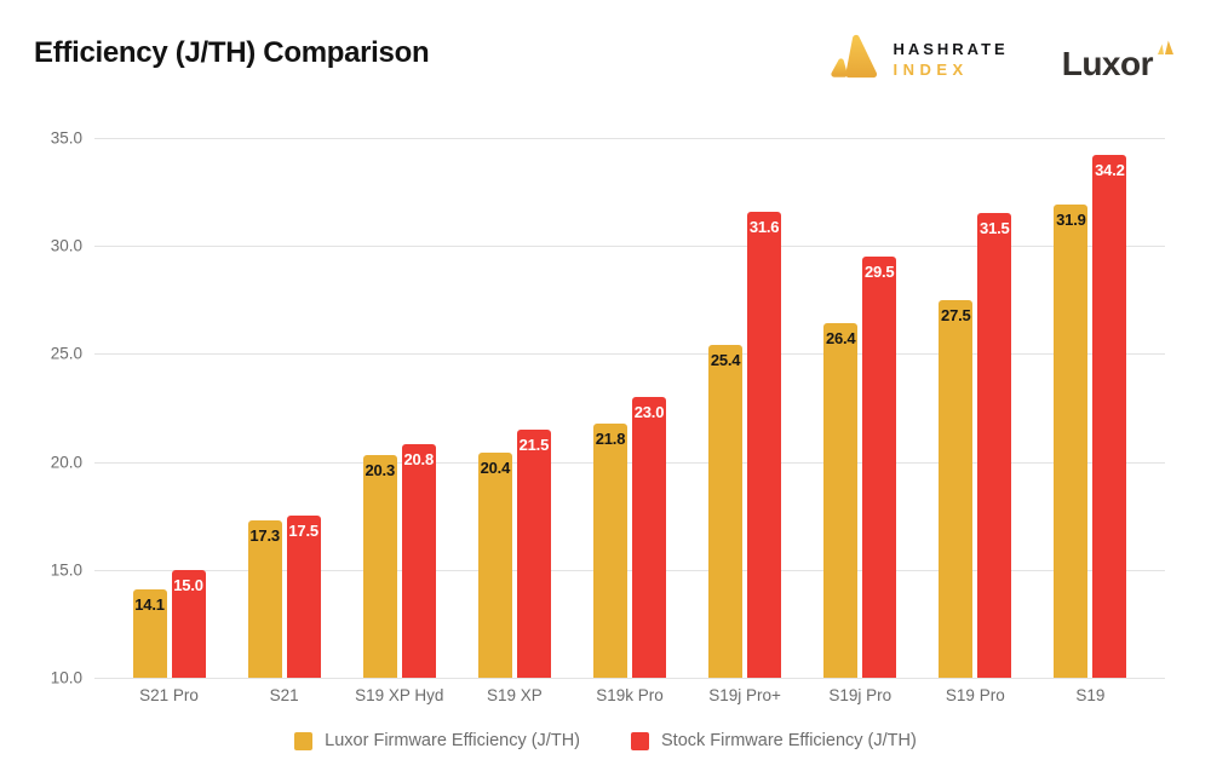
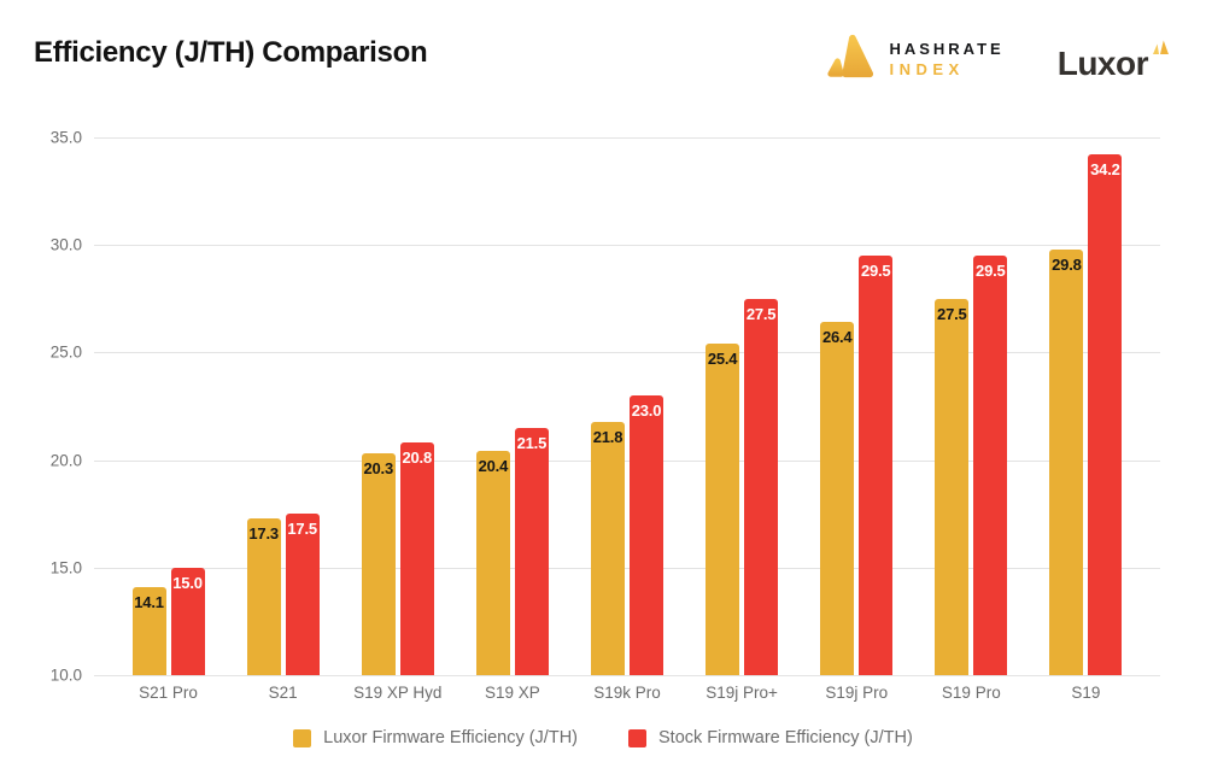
Stock Firmware Efficiency (J/TH)/S19j Pro+: 31.6 -> 27.5
Stock Firmware Efficiency (J/TH)/S19 Pro: 31.5 -> 29.5
Luxor Firmware Efficiency (J/TH)/S19: 31.9 -> 29.8
